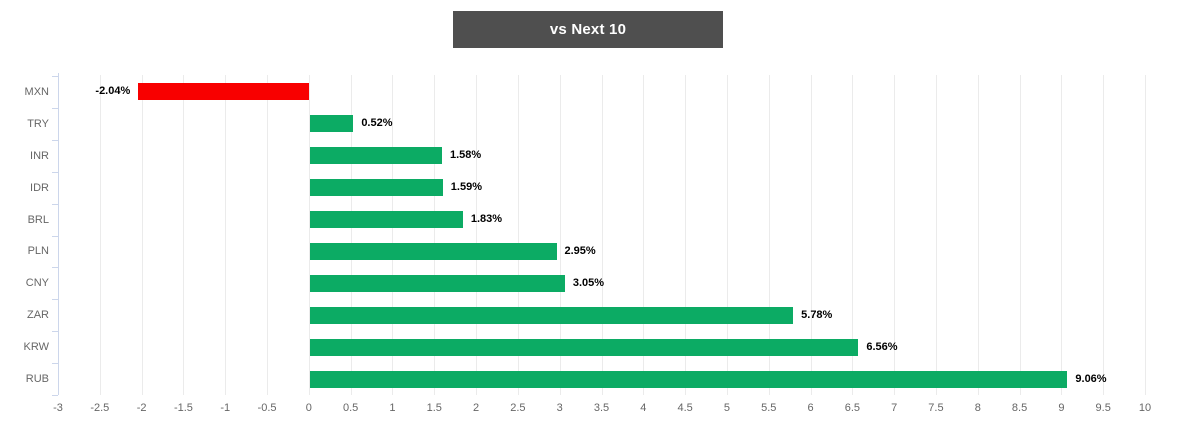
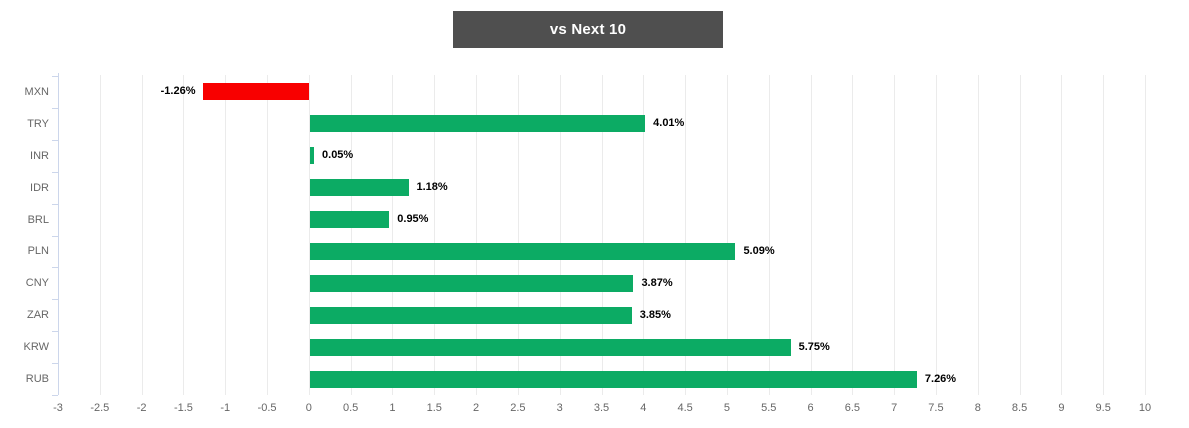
MXN: -2.04% -> -1.26%
TRY: 0.52% -> 4.01%
INR: 1.58% -> 0.05%
IDR: 1.59% -> 1.18%
BRL: 1.83% -> 0.95%
PLN: 2.95% -> 5.09%
CNY: 3.05% -> 3.87%
ZAR: 5.78% -> 3.85%
KRW: 6.56% -> 5.75%
RUB: 9.06% -> 7.26%
